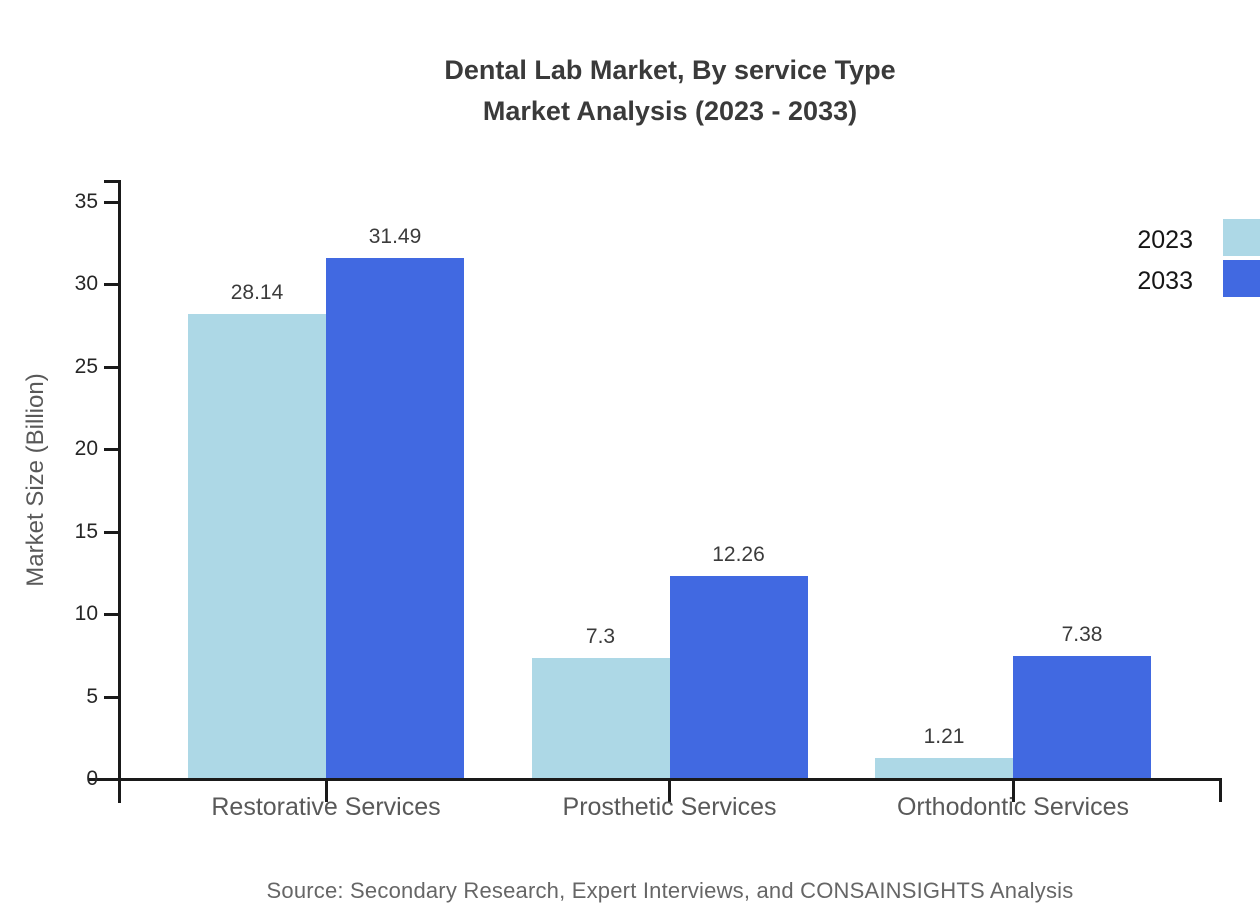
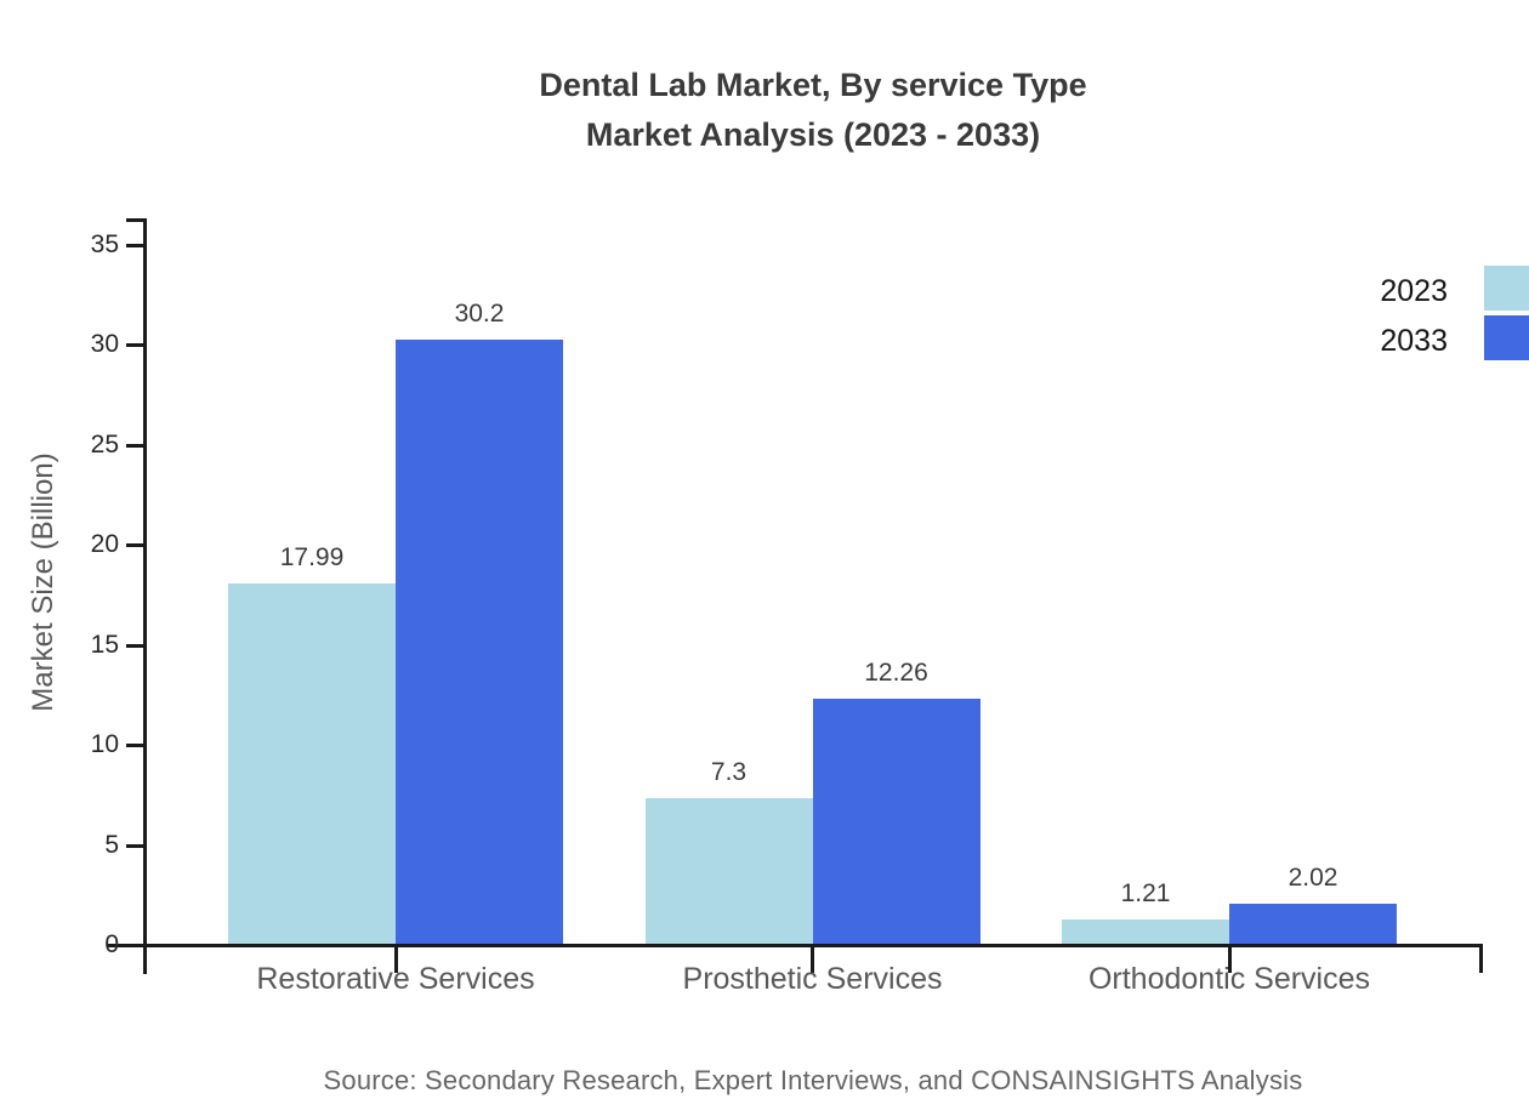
2023/Restorative Services: 28.14 -> 17.99
2033/Restorative Services: 31.49 -> 30.2
2033/Orthodontic Services: 7.38 -> 2.02
